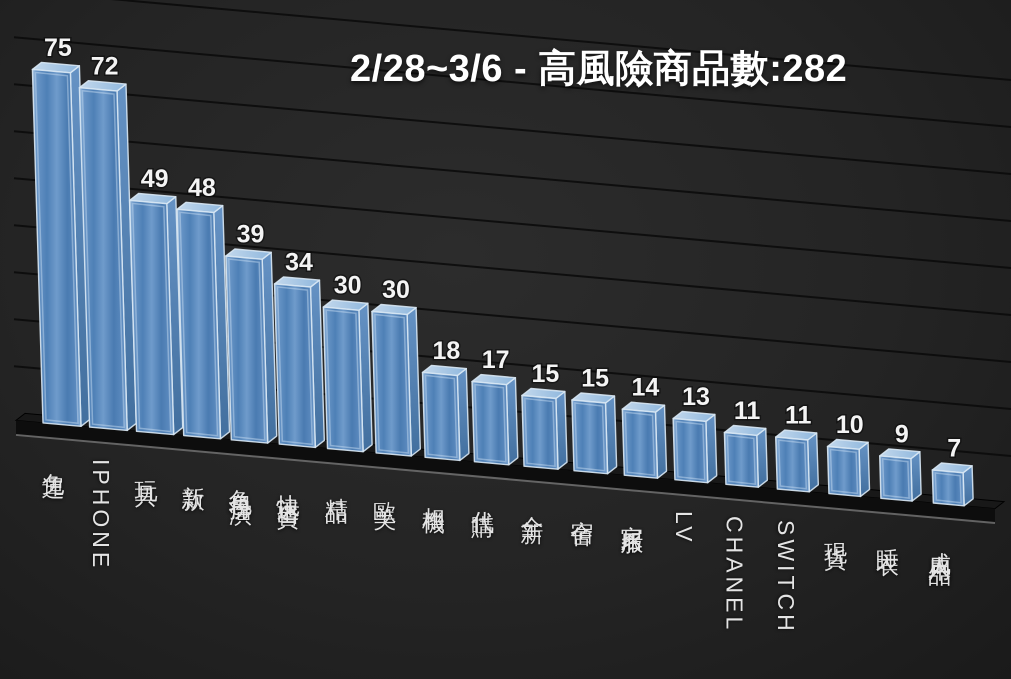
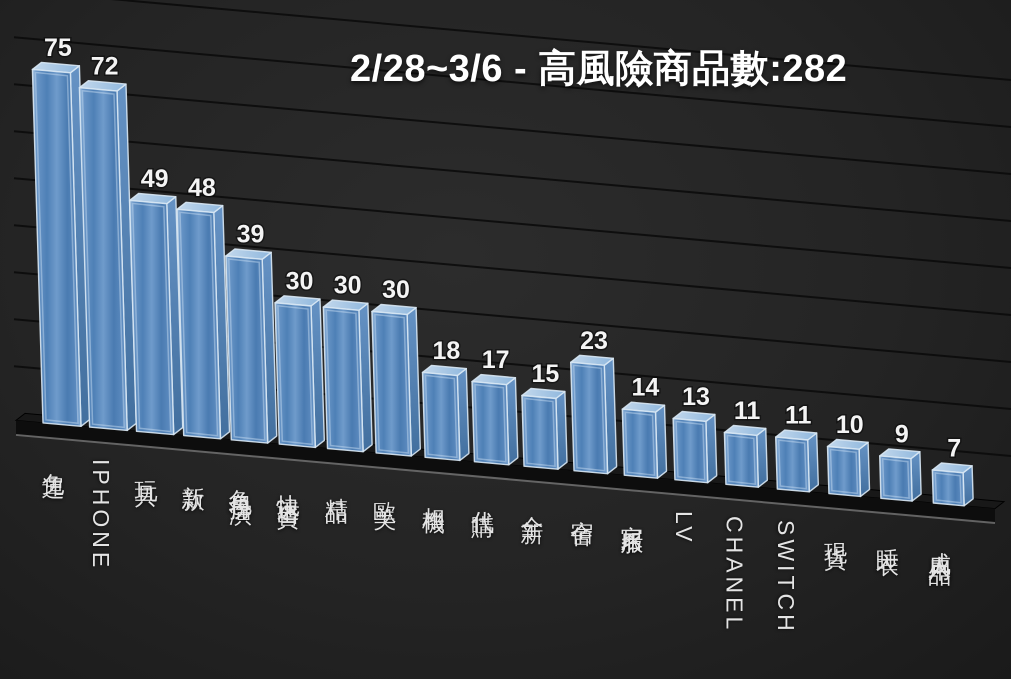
快速出貨: 34 -> 30
宿舍: 15 -> 23
